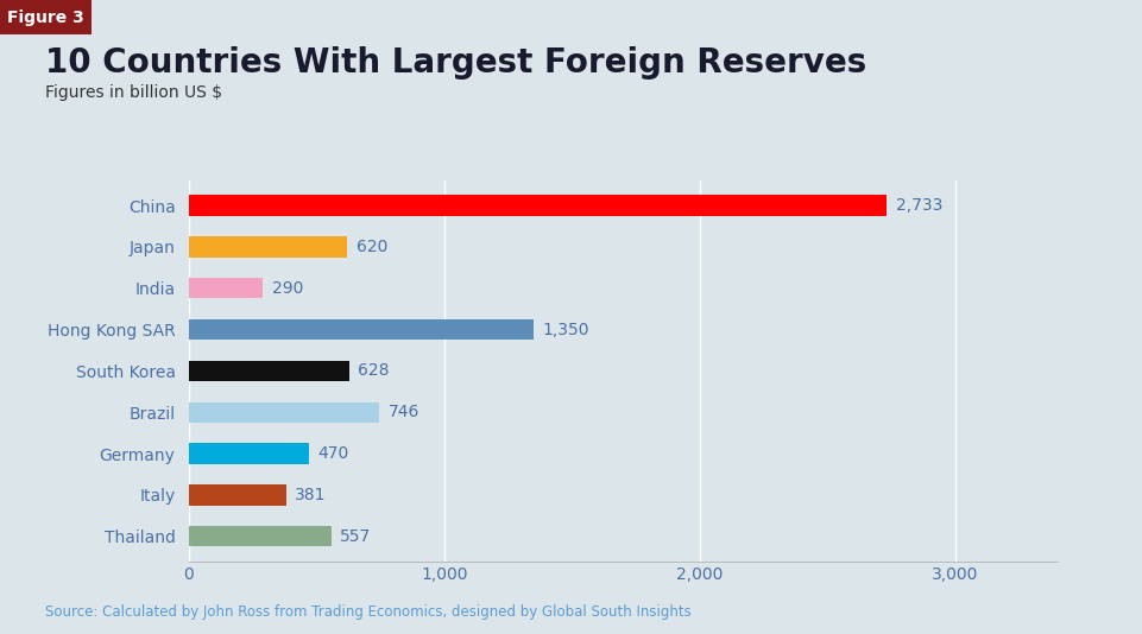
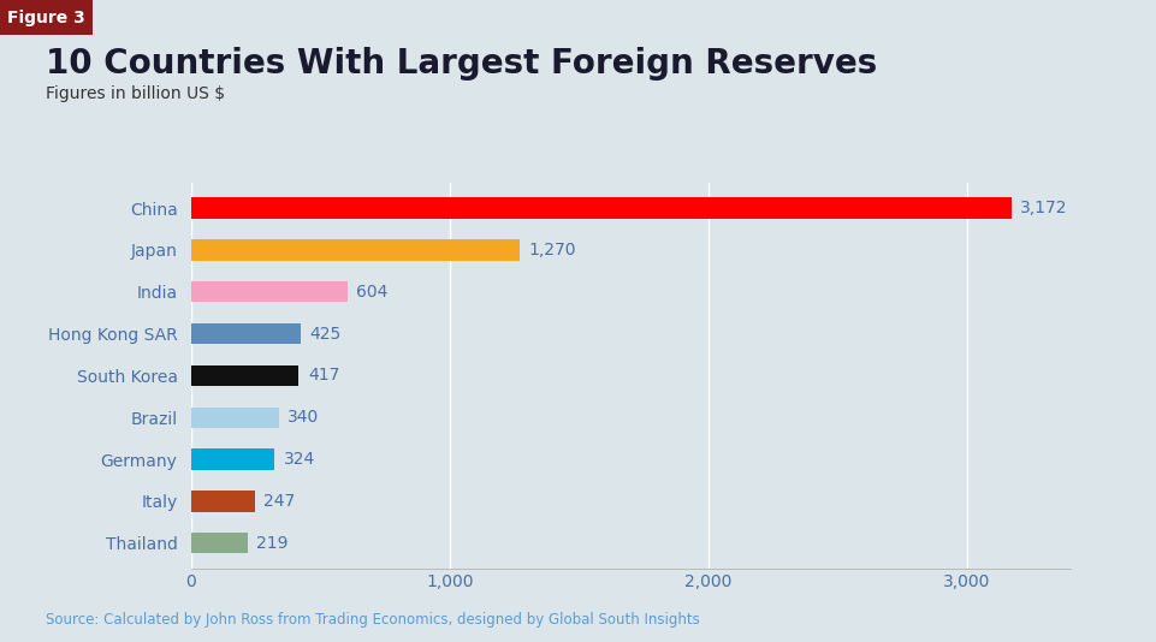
China: 2,733 -> 3,172
Japan: 620 -> 1,270
India: 290 -> 604
Hong Kong SAR: 1,350 -> 425
South Korea: 628 -> 417
Brazil: 746 -> 340
Germany: 470 -> 324
Italy: 381 -> 247
Thailand: 557 -> 219
